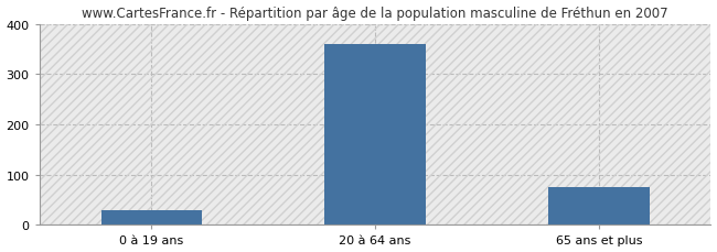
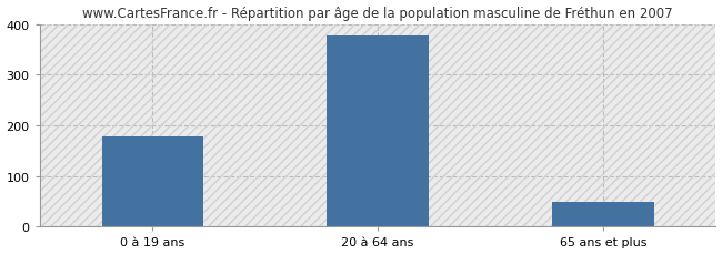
0 à 19 ans: 30 -> 178
20 à 64 ans: 360 -> 378
65 ans et plus: 75 -> 50
